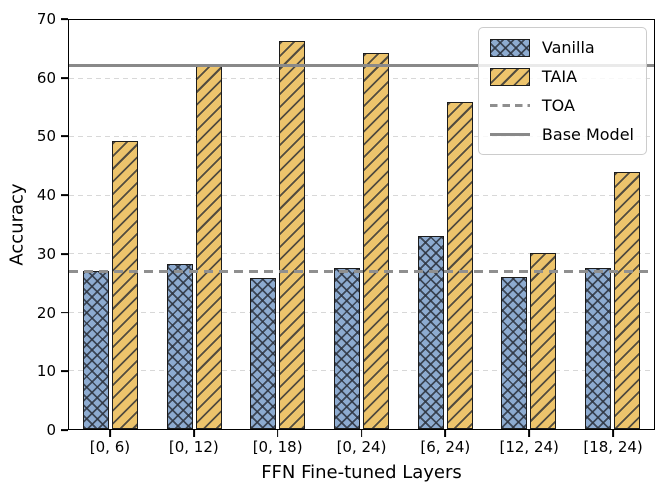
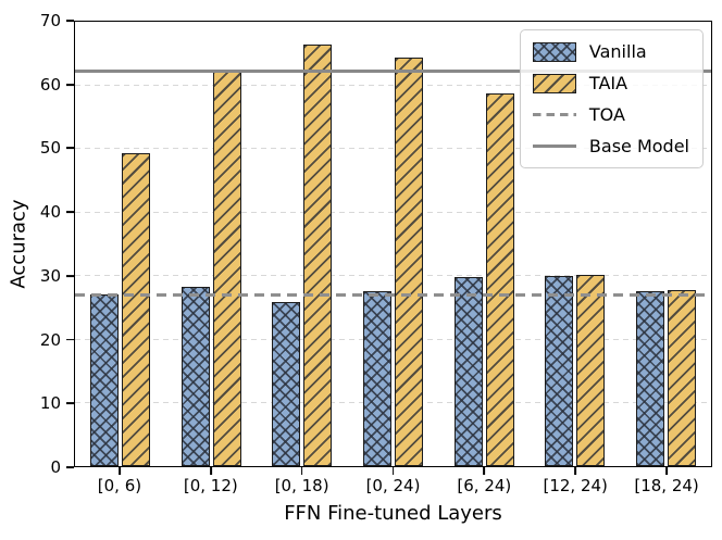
Vanilla/[6, 24): 33 -> 30
TAIA/[6, 24): 56 -> 59
Vanilla/[12, 24): 26 -> 30
TAIA/[18, 24): 44 -> 28
